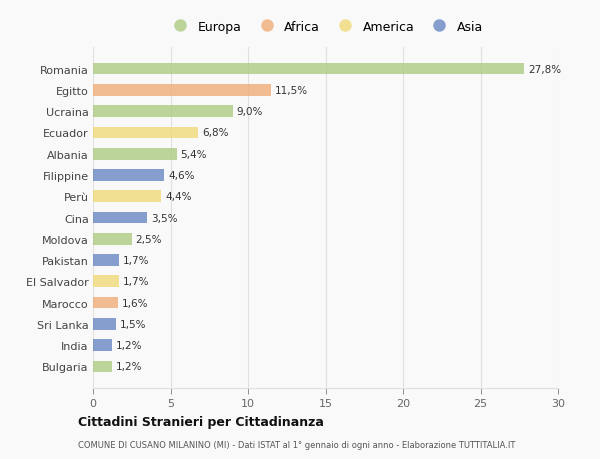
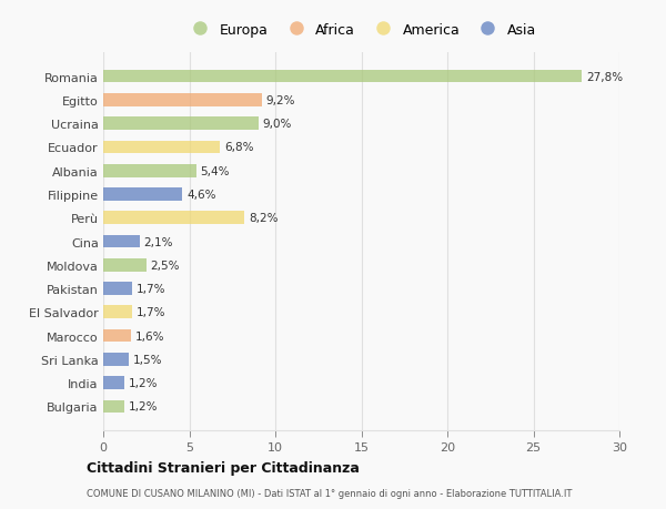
Egitto: 11,5% -> 9,2%
Perù: 4,4% -> 8,2%
Cina: 3,5% -> 2,1%
